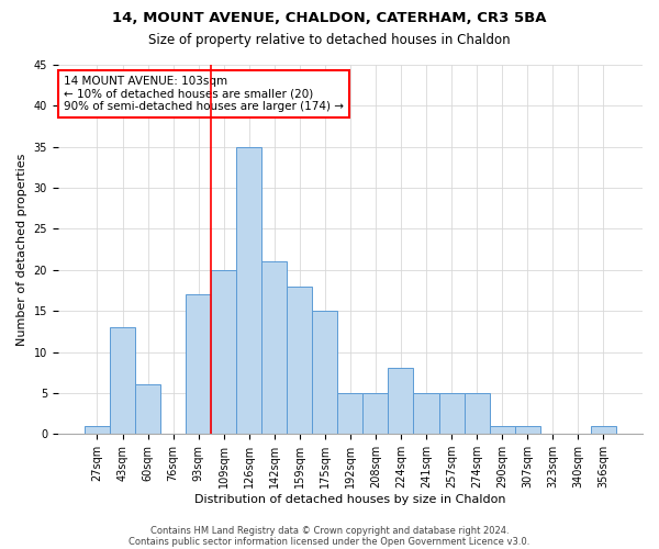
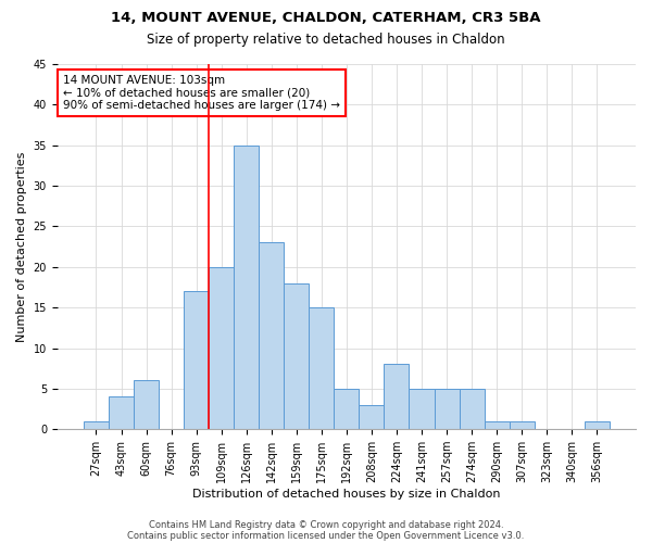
43sqm: 13 -> 4
142sqm: 21 -> 23
208sqm: 5 -> 3
